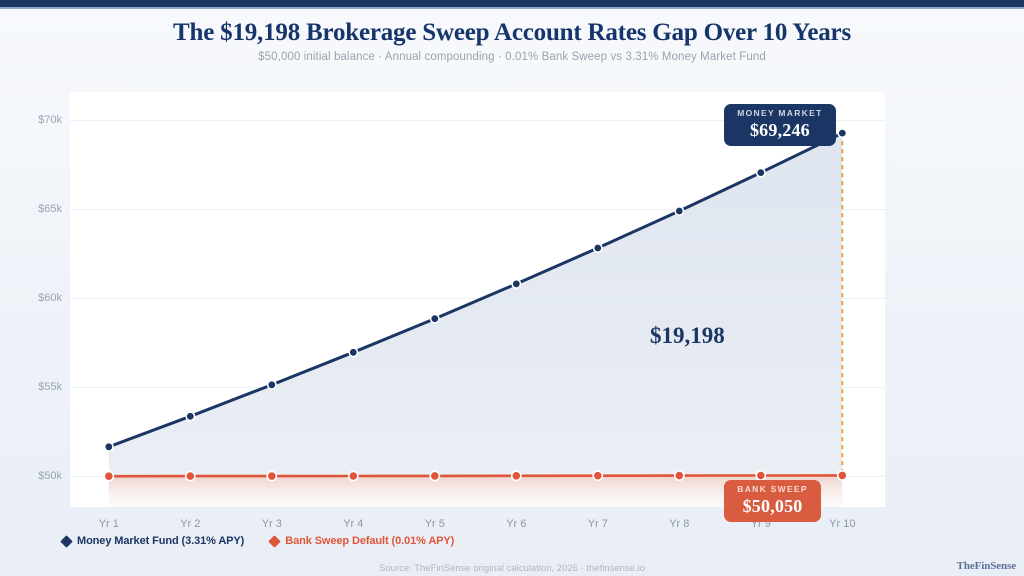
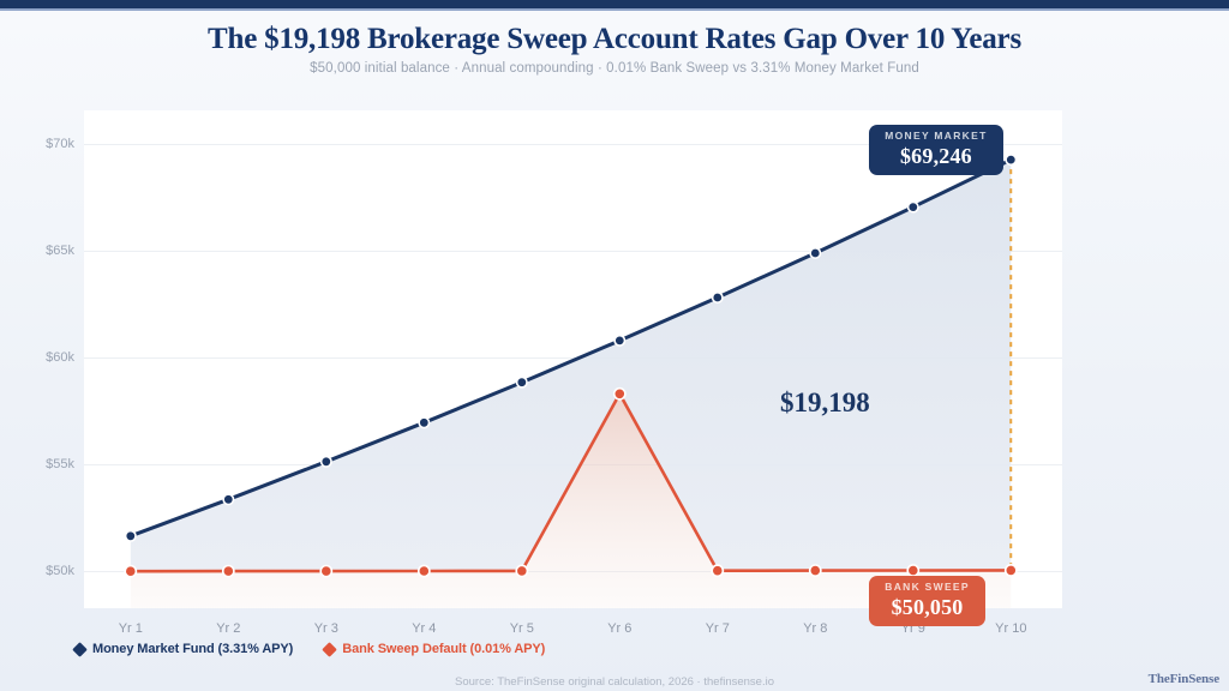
Bank Sweep Default (0.01% APY)/Yr 6: $50.0k -> $58.3k
